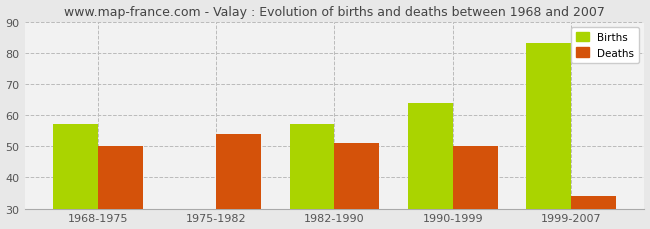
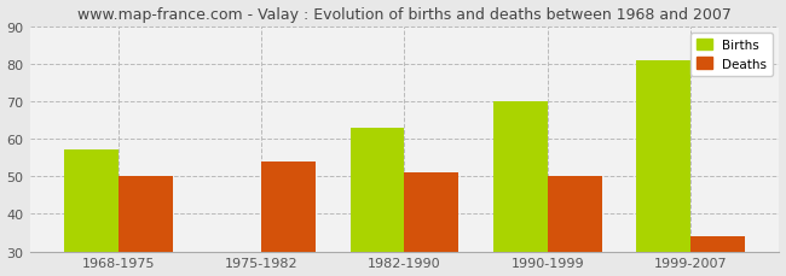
Births/1982-1990: 57 -> 63
Births/1990-1999: 64 -> 70
Births/1999-2007: 83 -> 81
